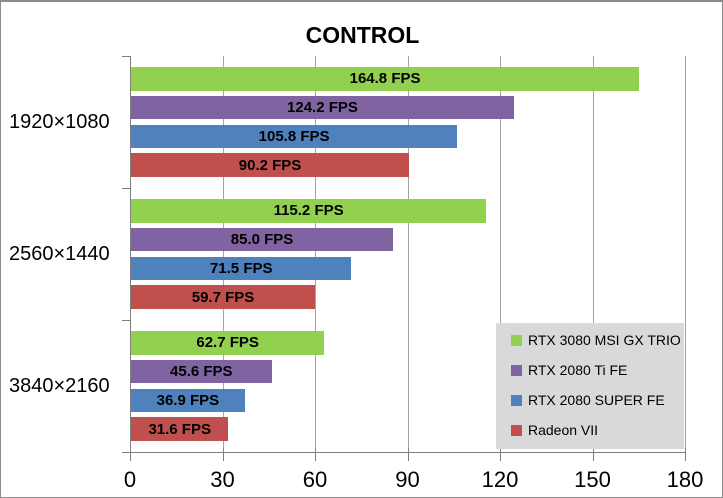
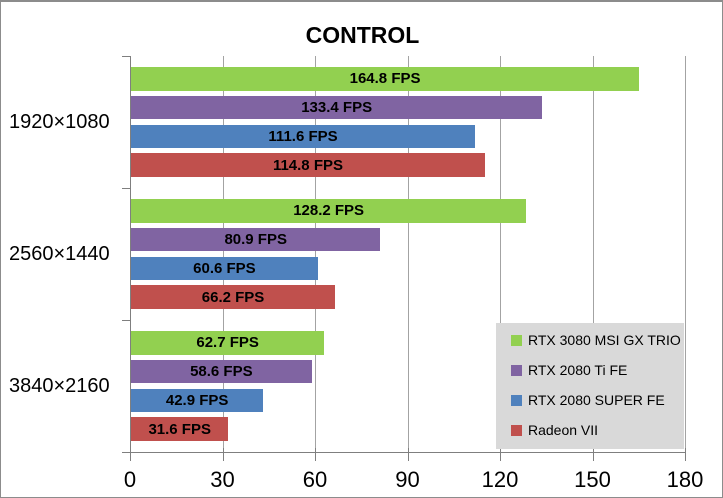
RTX 2080 Ti FE/1920×1080: 124.2 -> 133.4
RTX 2080 SUPER FE/1920×1080: 105.8 -> 111.6
Radeon VII/1920×1080: 90.2 -> 114.8
RTX 3080 MSI GX TRIO/2560×1440: 115.2 -> 128.2
RTX 2080 Ti FE/2560×1440: 85.0 -> 80.9
RTX 2080 SUPER FE/2560×1440: 71.5 -> 60.6
Radeon VII/2560×1440: 59.7 -> 66.2
RTX 2080 Ti FE/3840×2160: 45.6 -> 58.6
RTX 2080 SUPER FE/3840×2160: 36.9 -> 42.9
